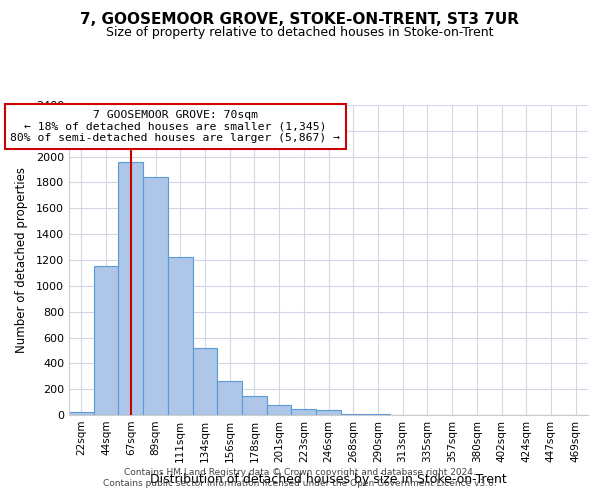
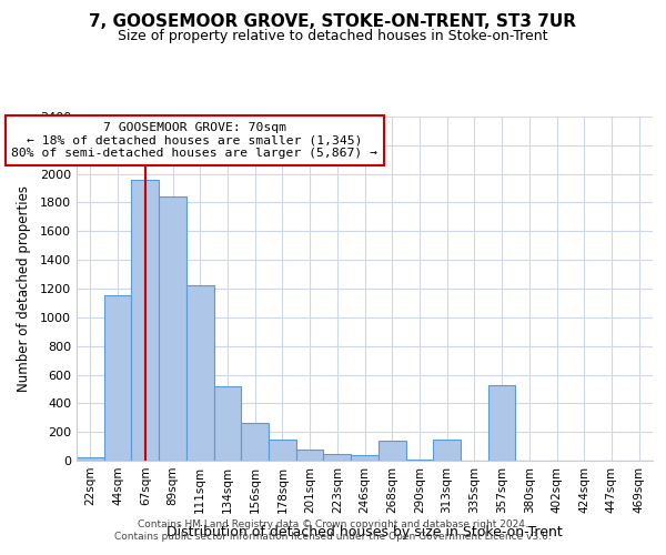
268sqm: 0 -> 140
313sqm: 0 -> 150
357sqm: 0 -> 530
